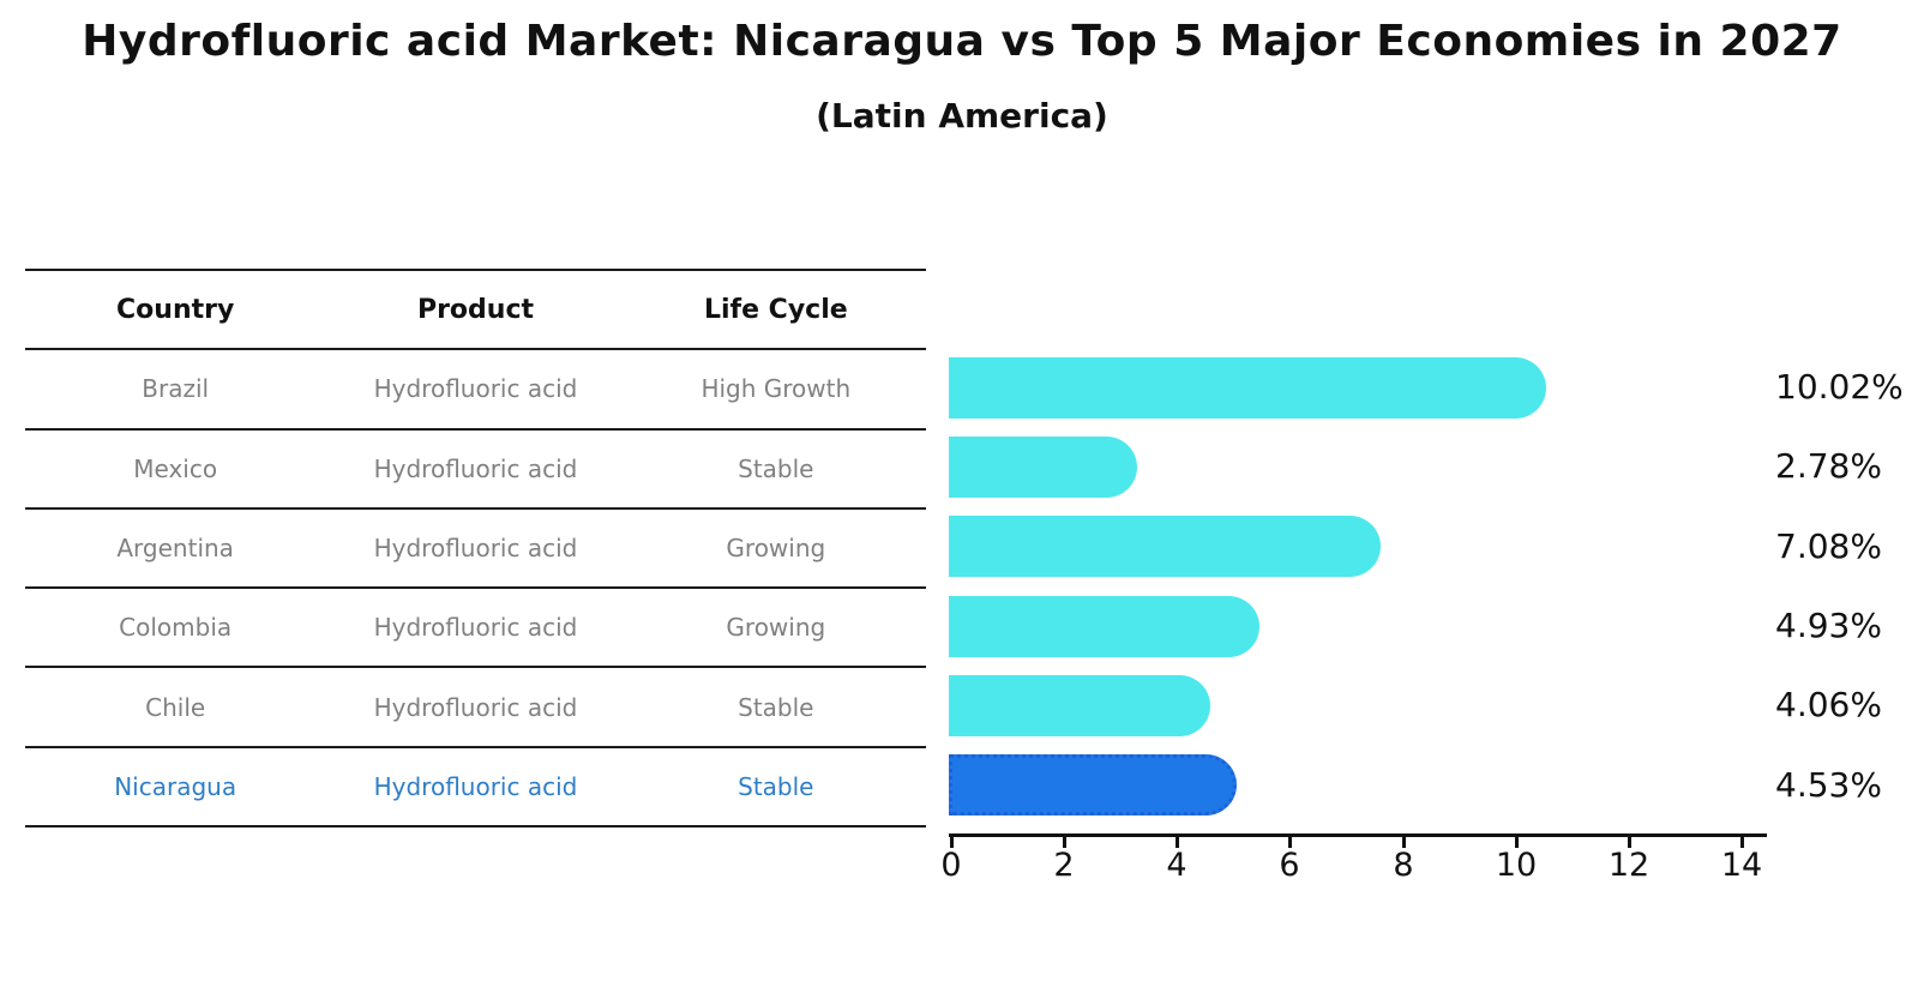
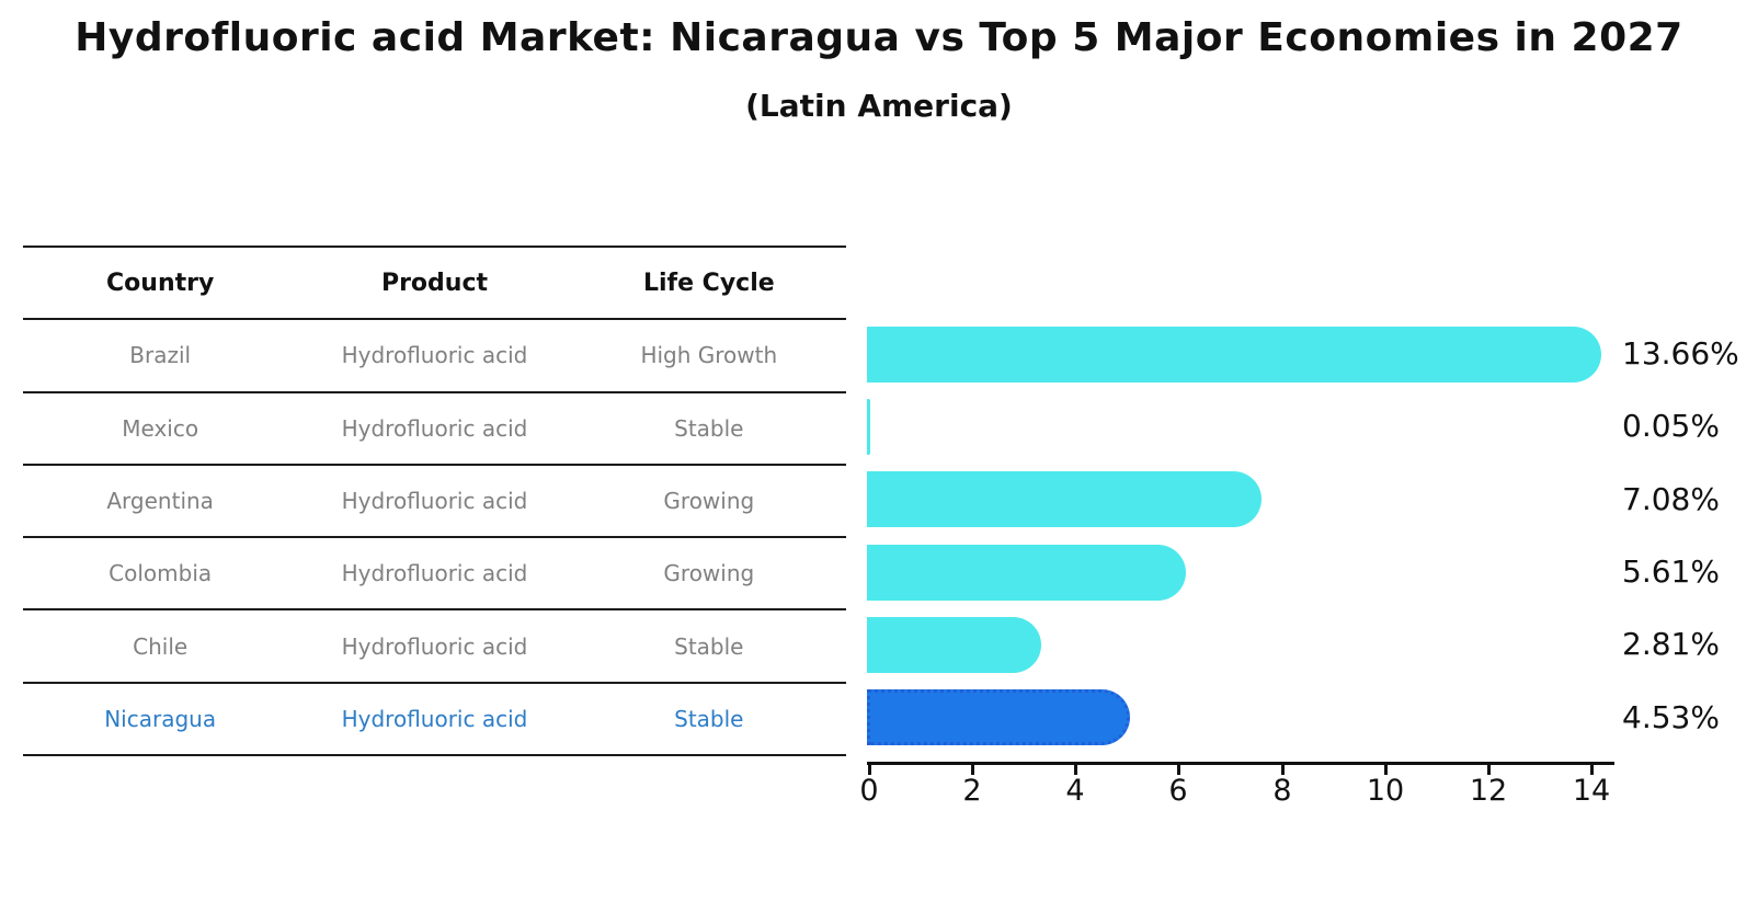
Brazil: 10.02% -> 13.66%
Mexico: 2.78% -> 0.05%
Colombia: 4.93% -> 5.61%
Chile: 4.06% -> 2.81%
